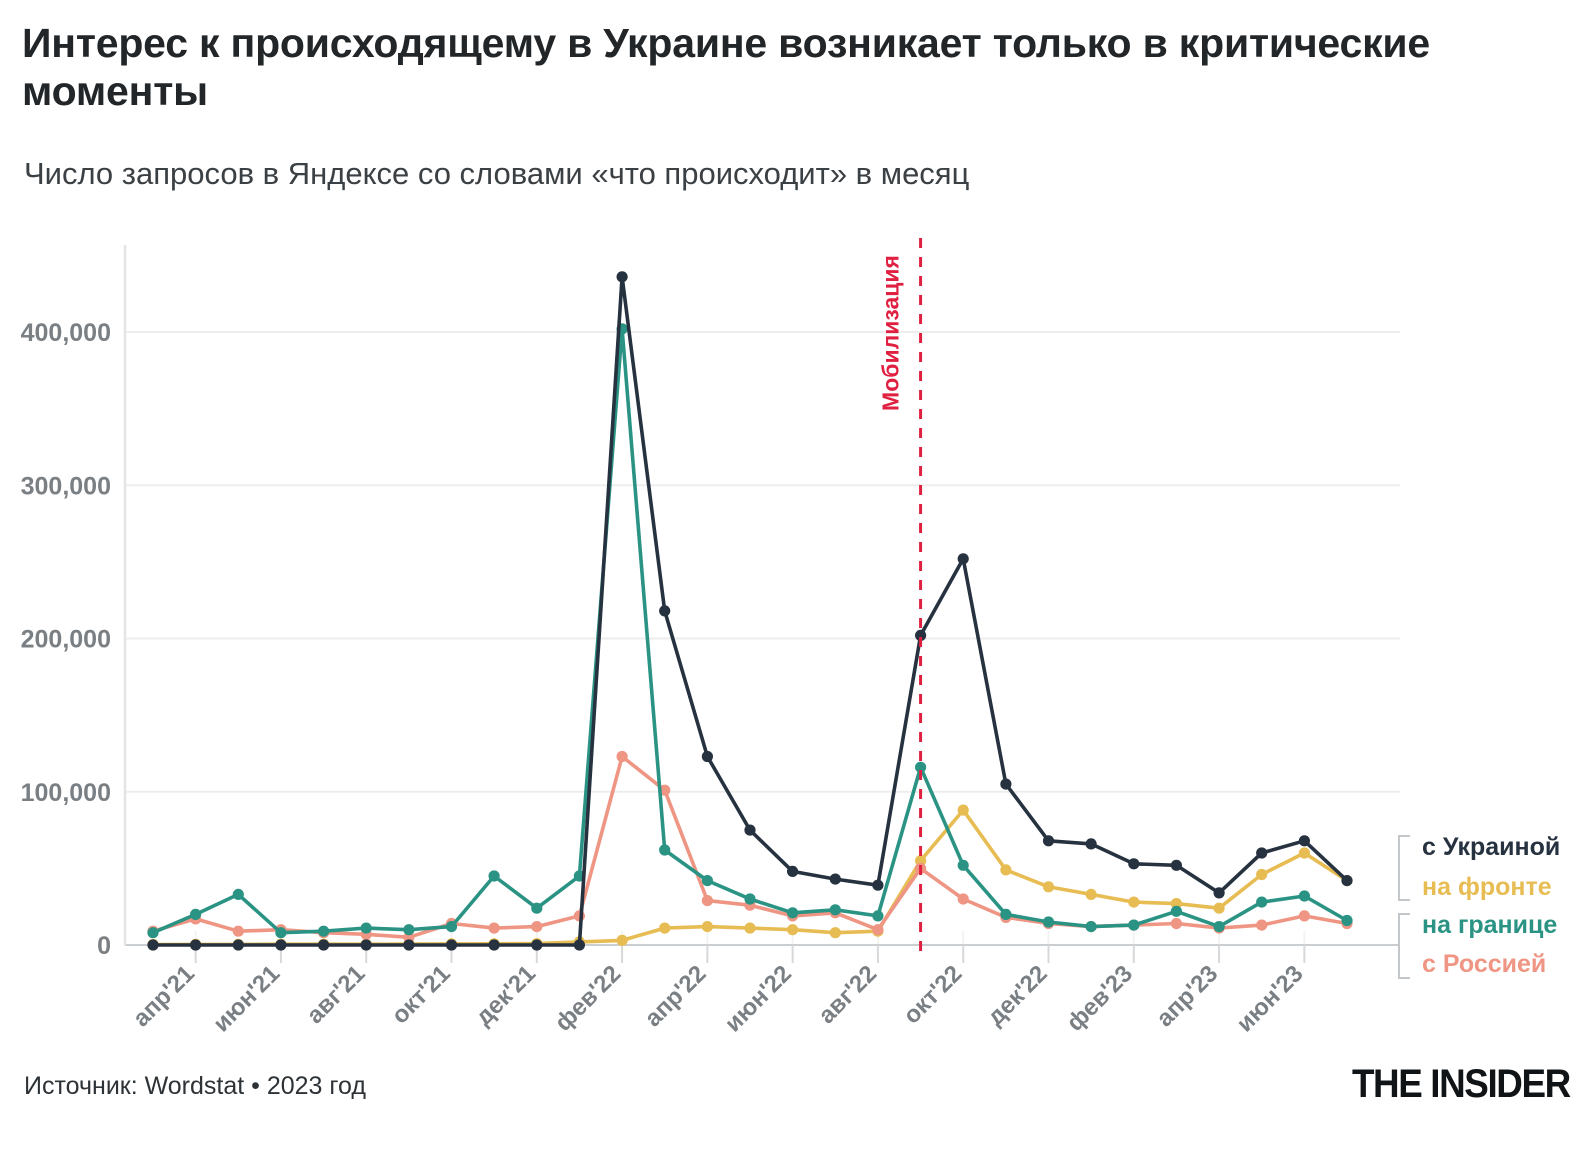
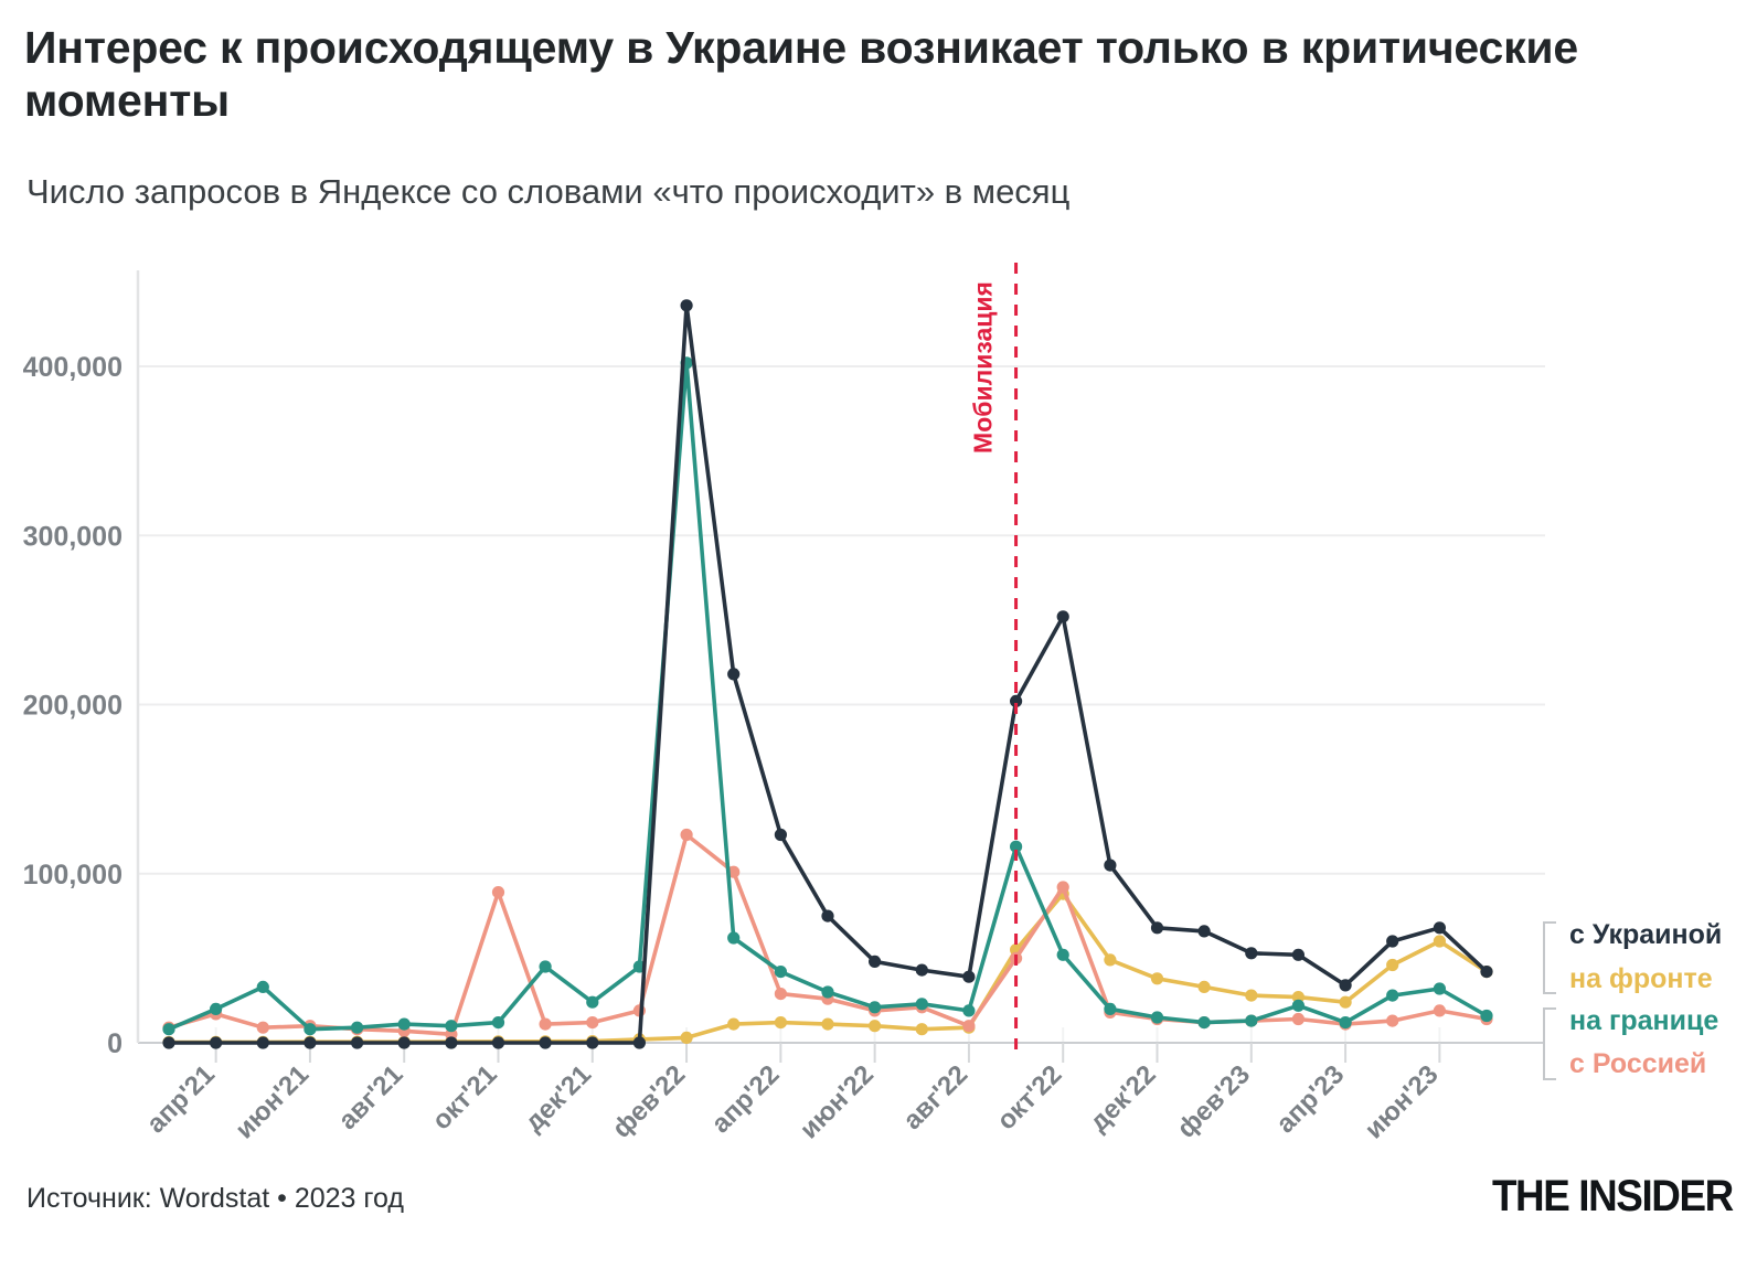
с Россией/окт'21: 14000 -> 89000
с Россией/окт'22: 30000 -> 92000
